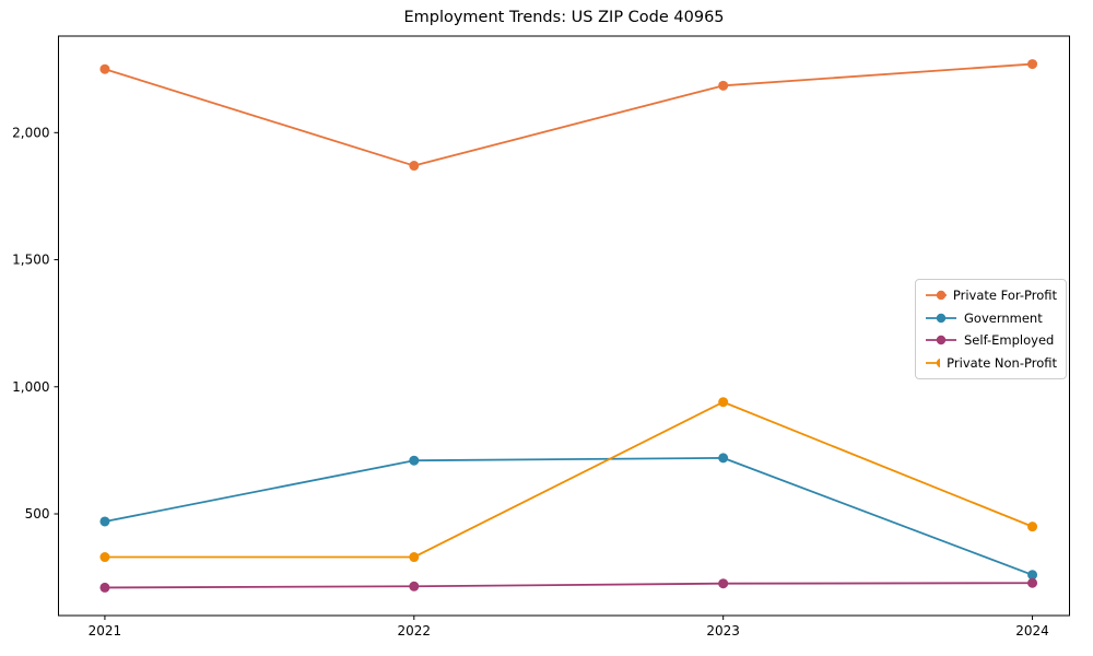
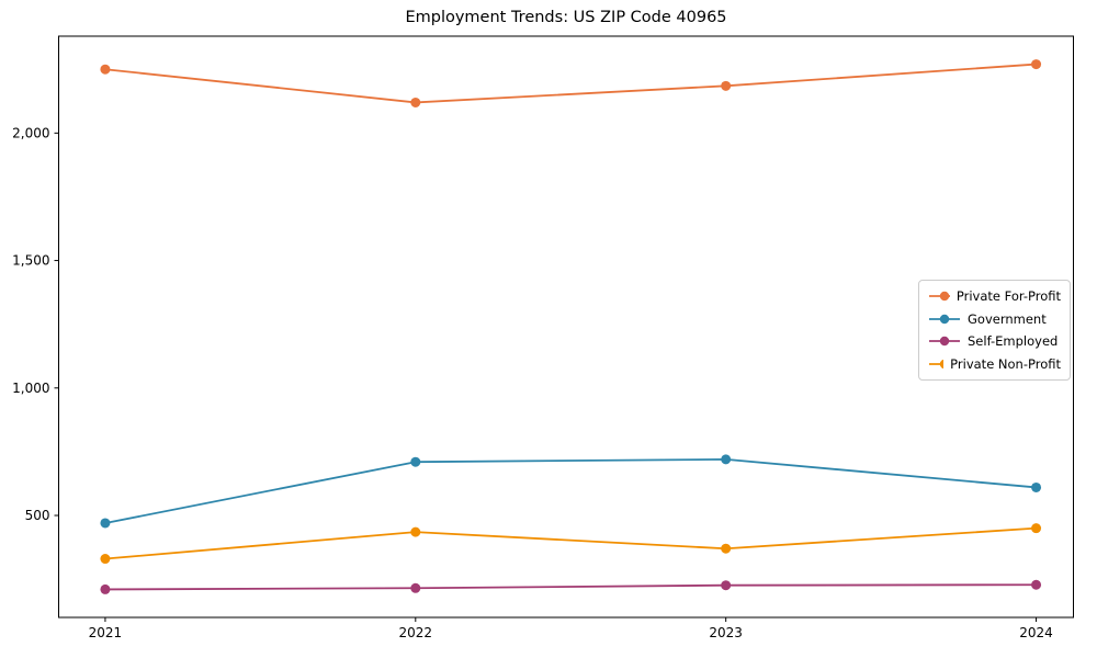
Private For-Profit/2022: 1870 -> 2120
Private Non-Profit/2022: 330 -> 440
Private Non-Profit/2023: 940 -> 370
Government/2024: 260 -> 610
